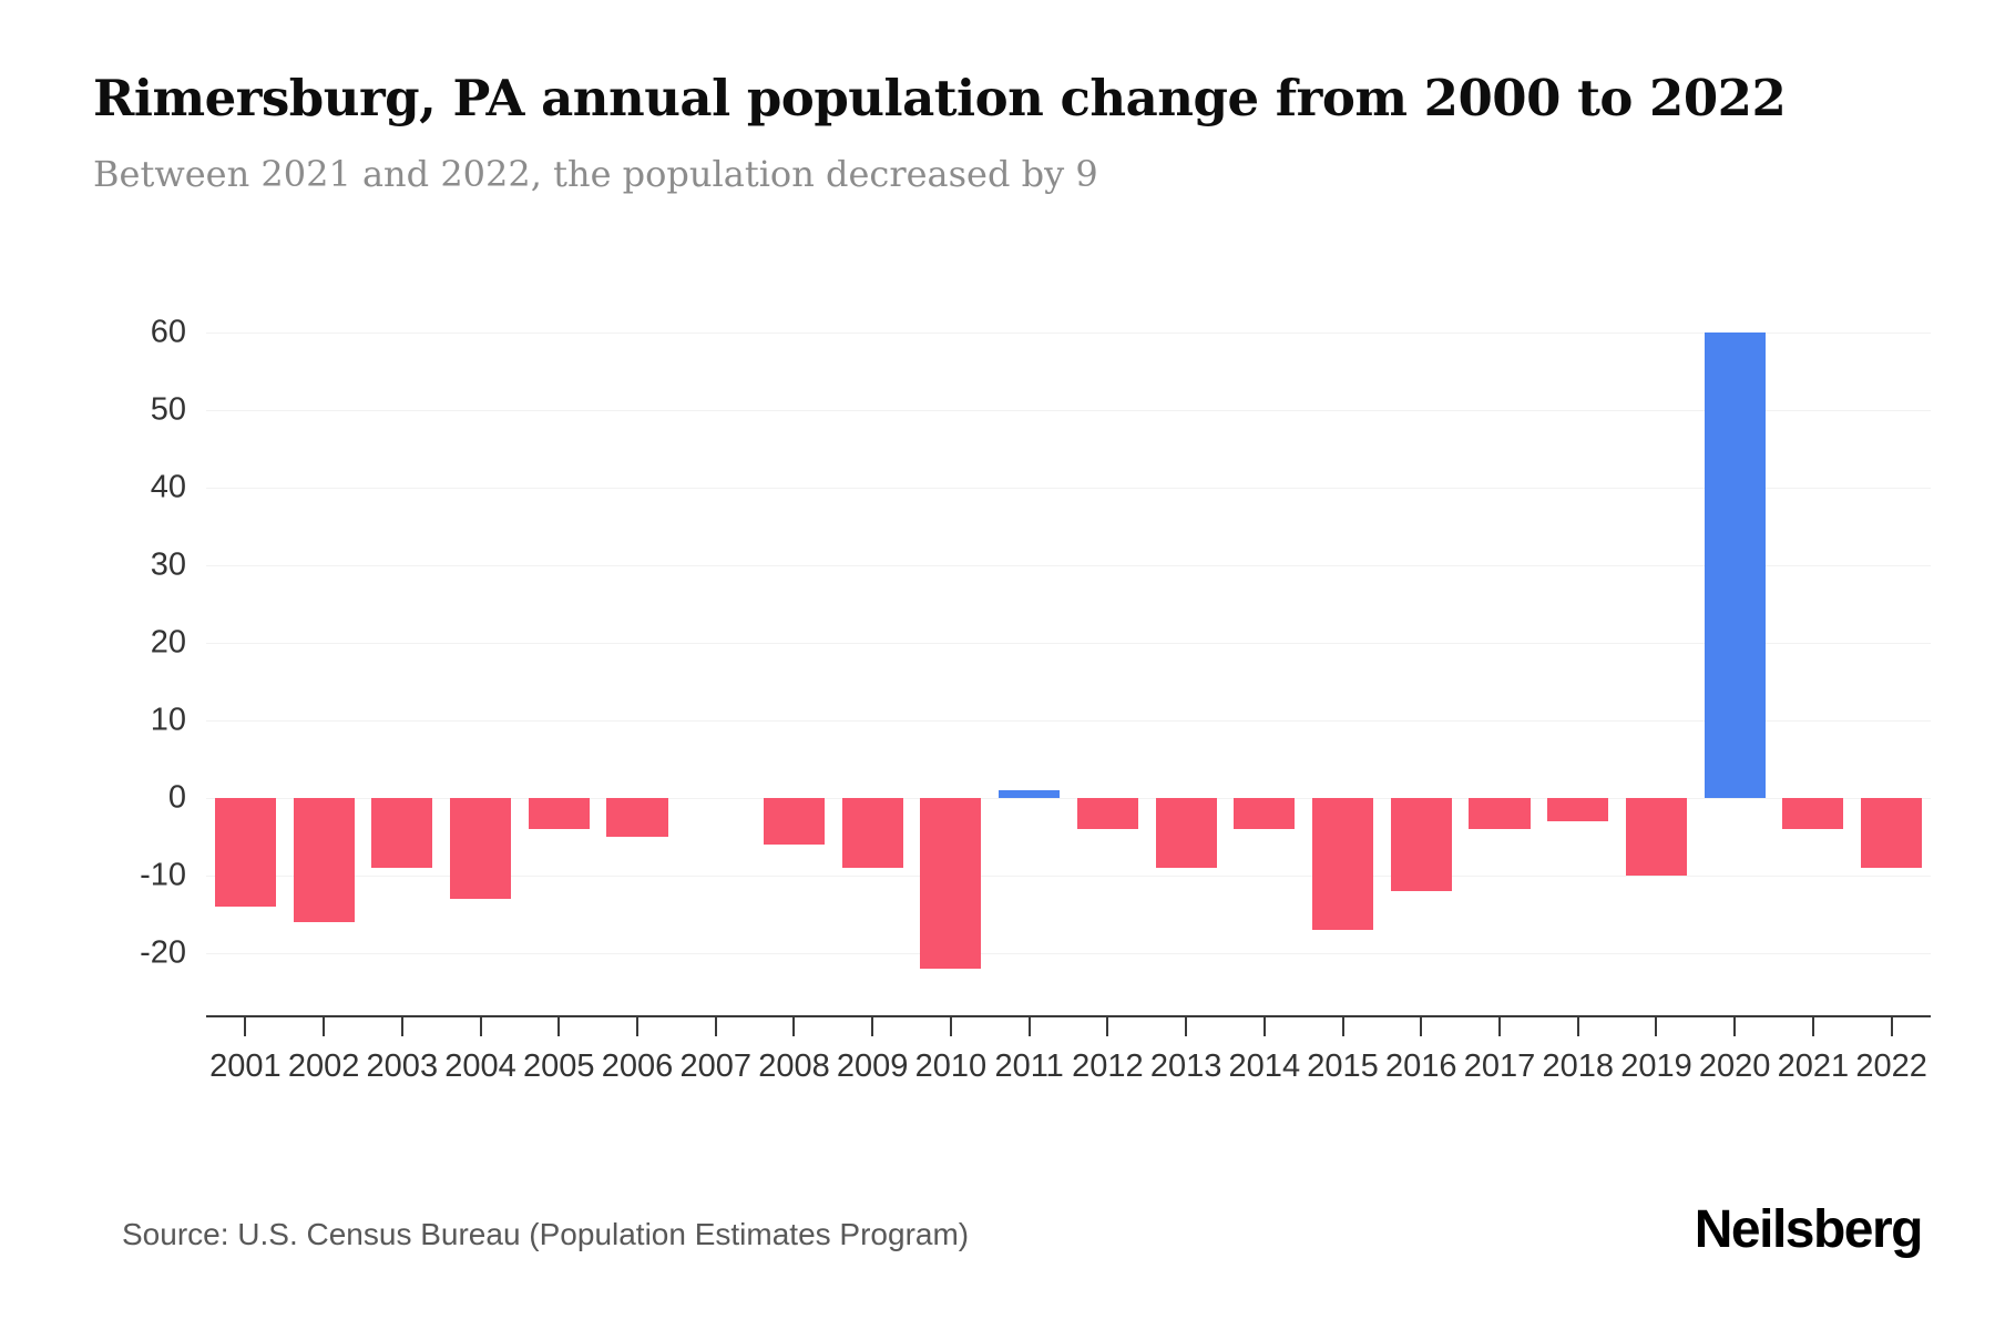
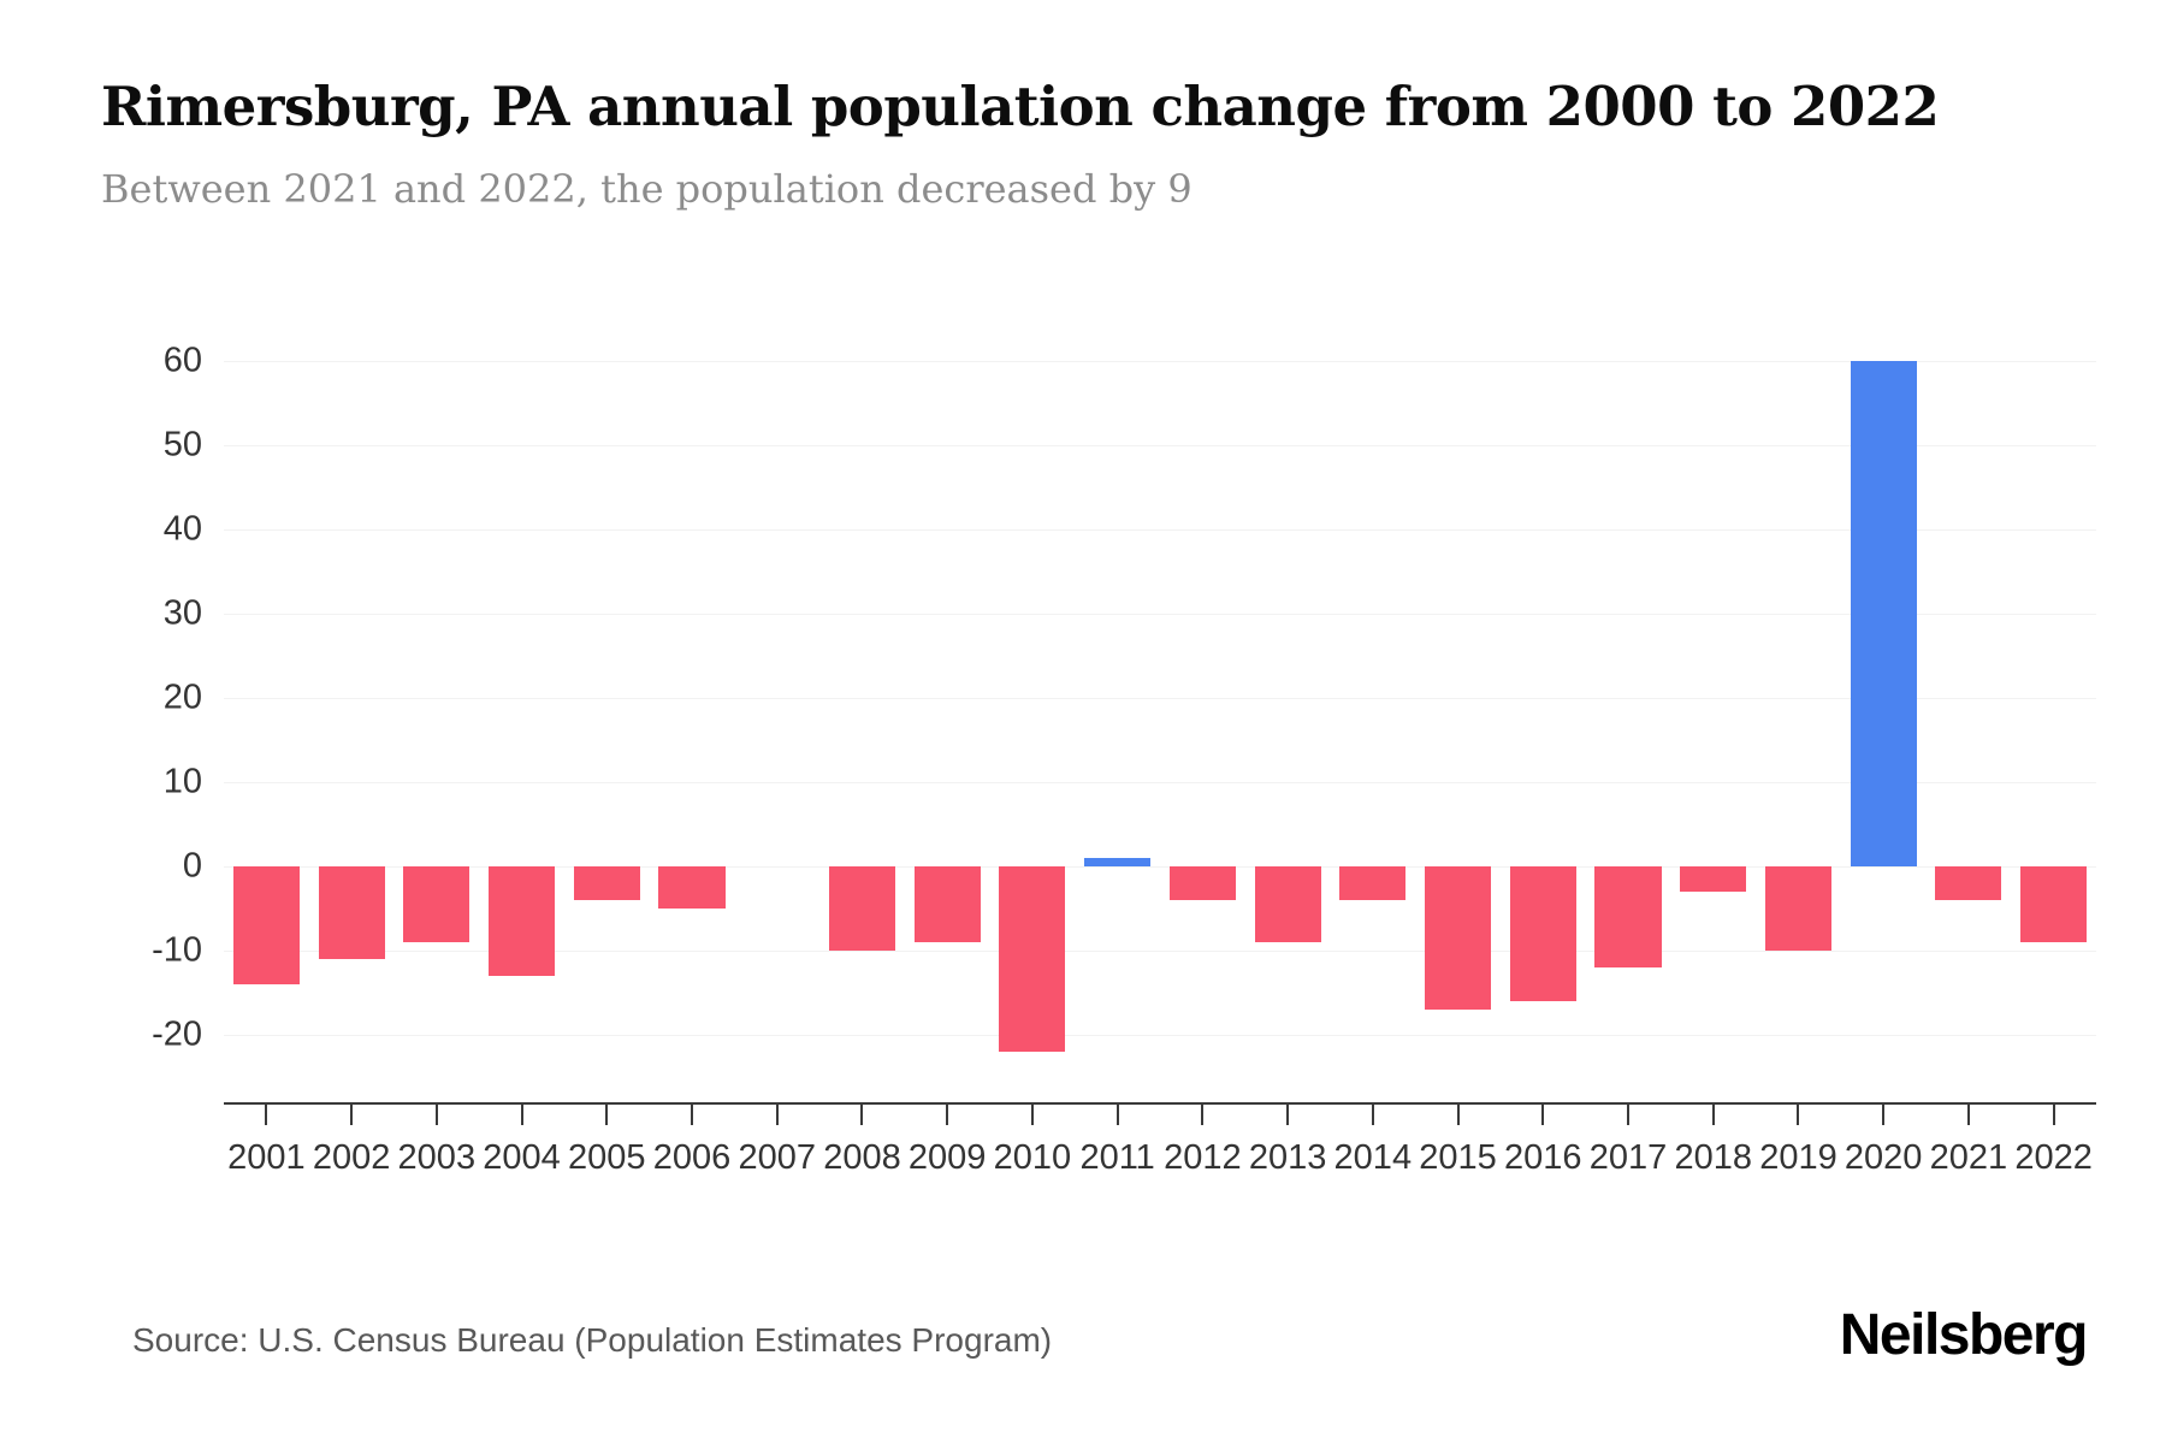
2002: -16 -> -11
2008: -6 -> -10
2016: -12 -> -16
2017: -4 -> -12
